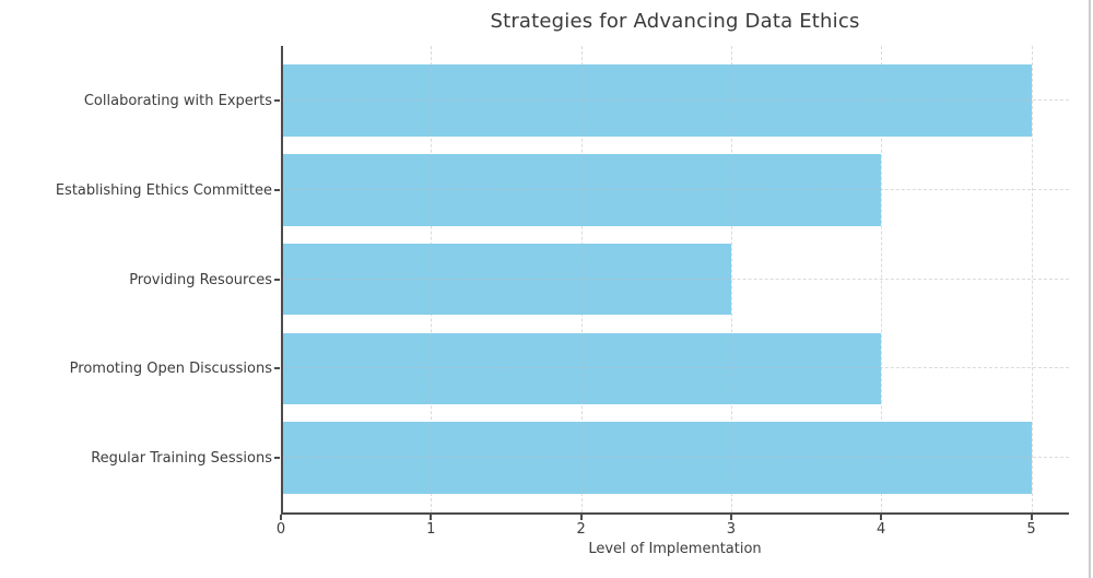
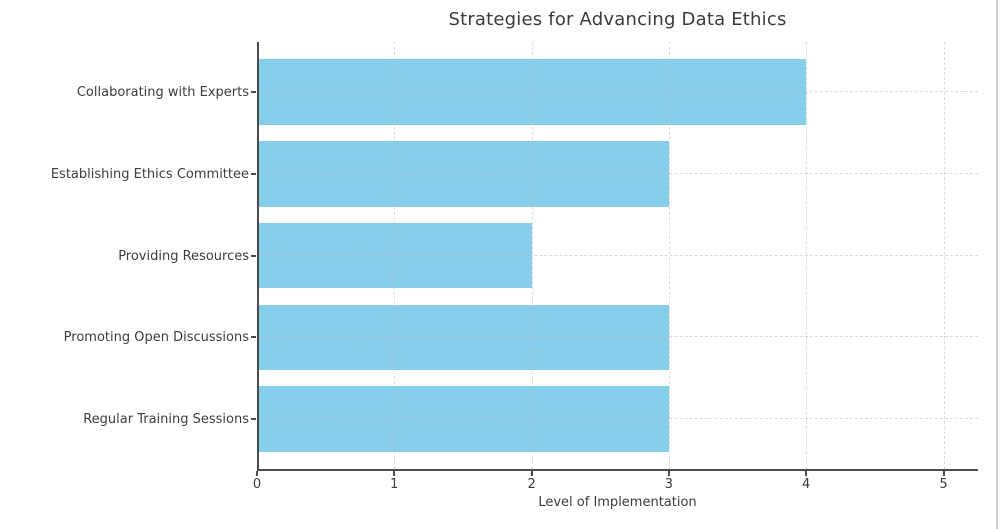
Collaborating with Experts: 5 -> 4
Establishing Ethics Committee: 4 -> 3
Providing Resources: 3 -> 2
Promoting Open Discussions: 4 -> 3
Regular Training Sessions: 5 -> 3
